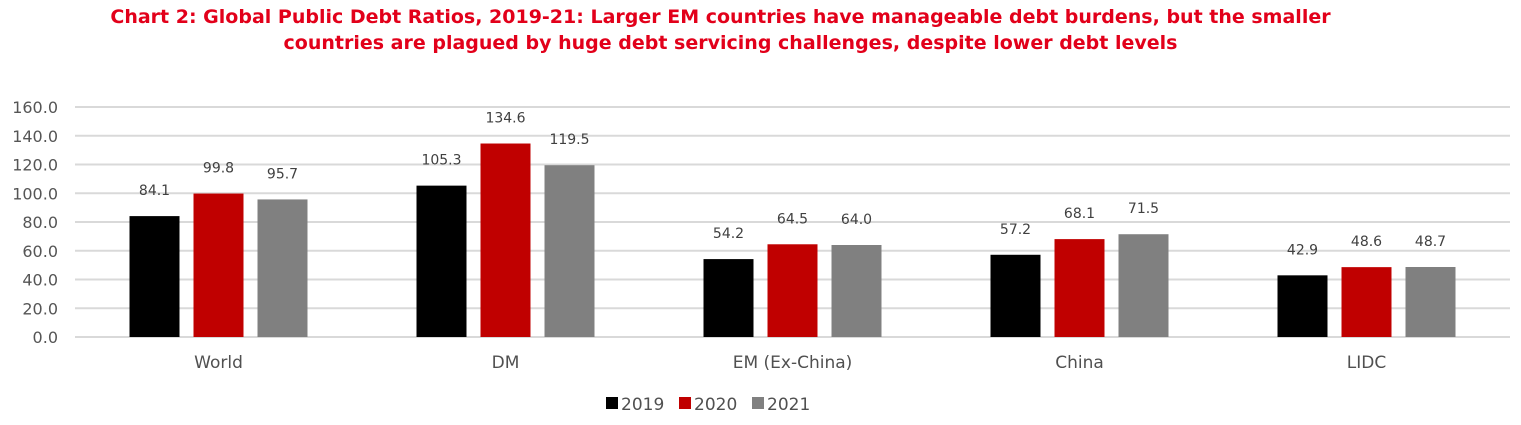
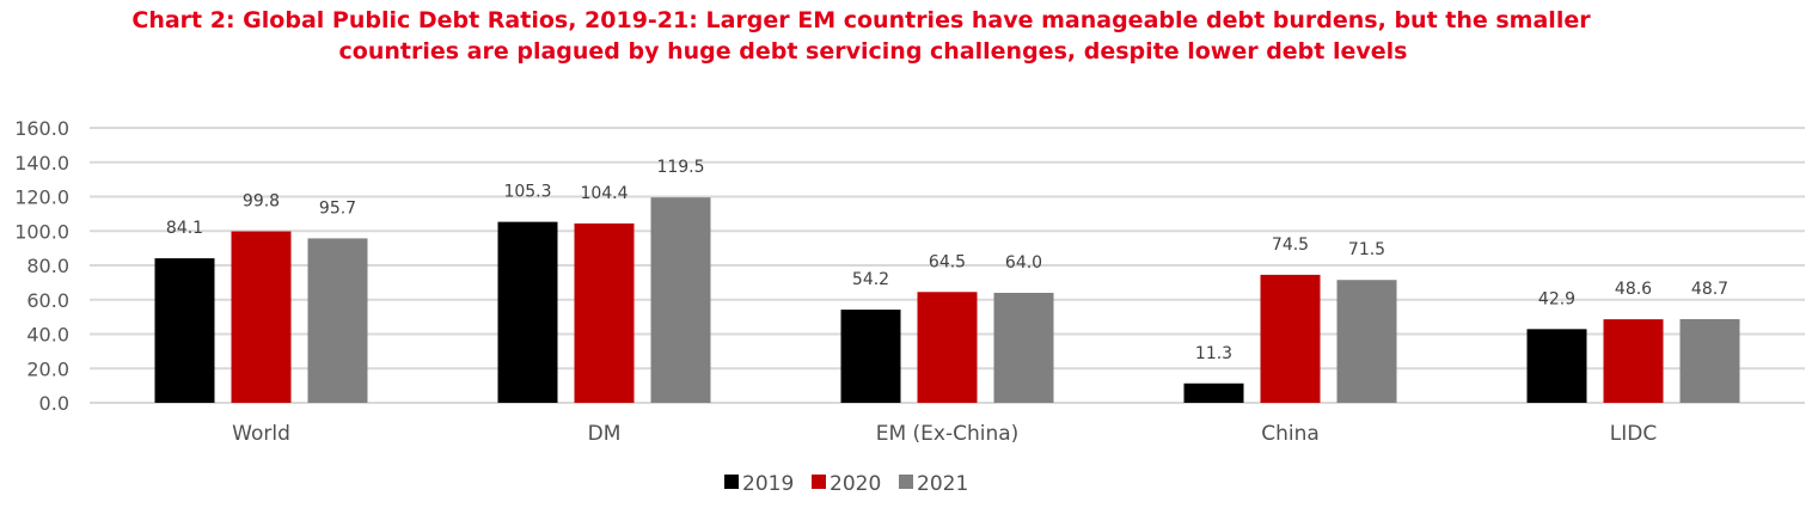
2020/DM: 134.6 -> 104.4
2019/China: 57.2 -> 11.3
2020/China: 68.1 -> 74.5
